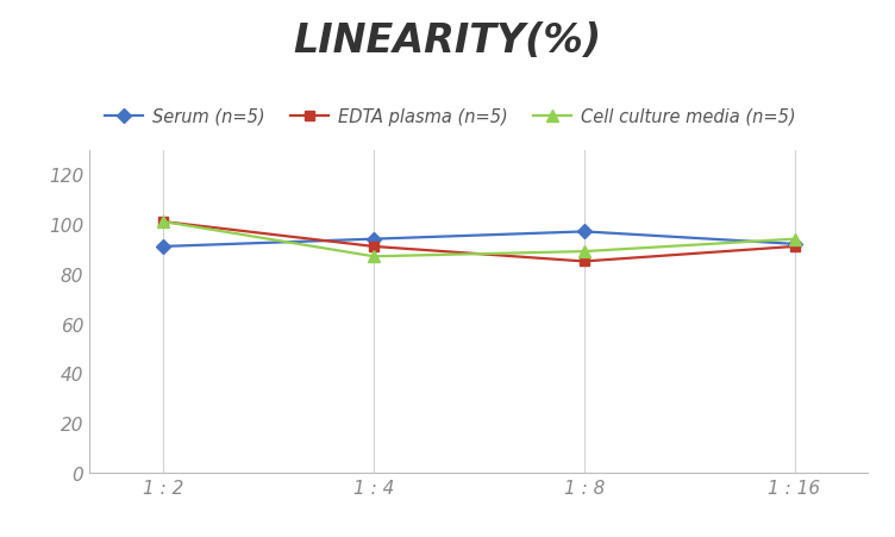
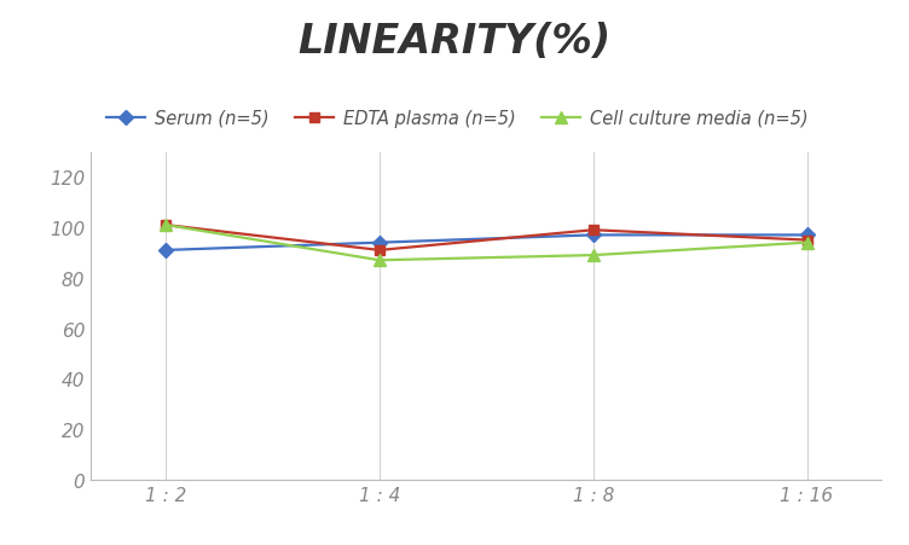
EDTA plasma (n=5)/1 : 8: 85 -> 99
Serum (n=5)/1 : 16: 92 -> 97
EDTA plasma (n=5)/1 : 16: 91 -> 95
